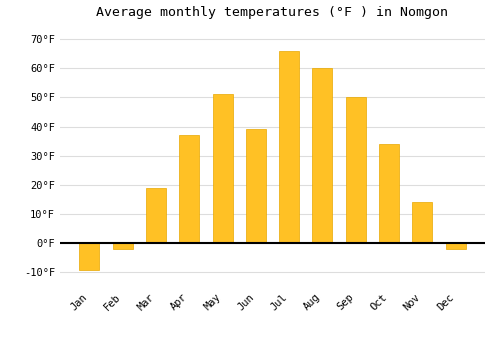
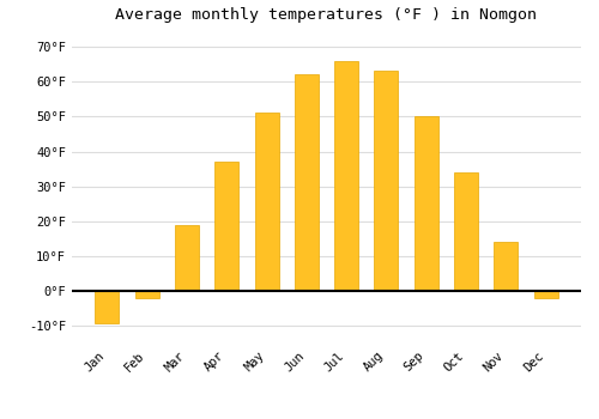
Jun: 39°F -> 62°F
Aug: 60°F -> 63°F
